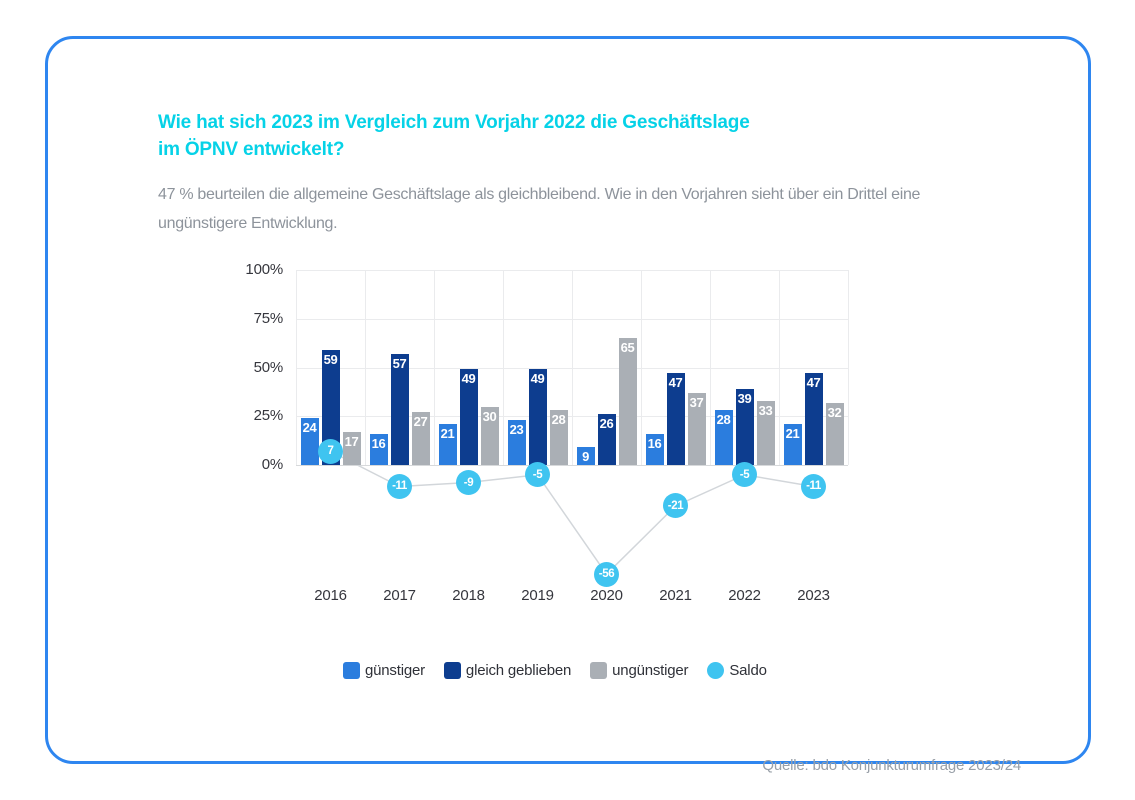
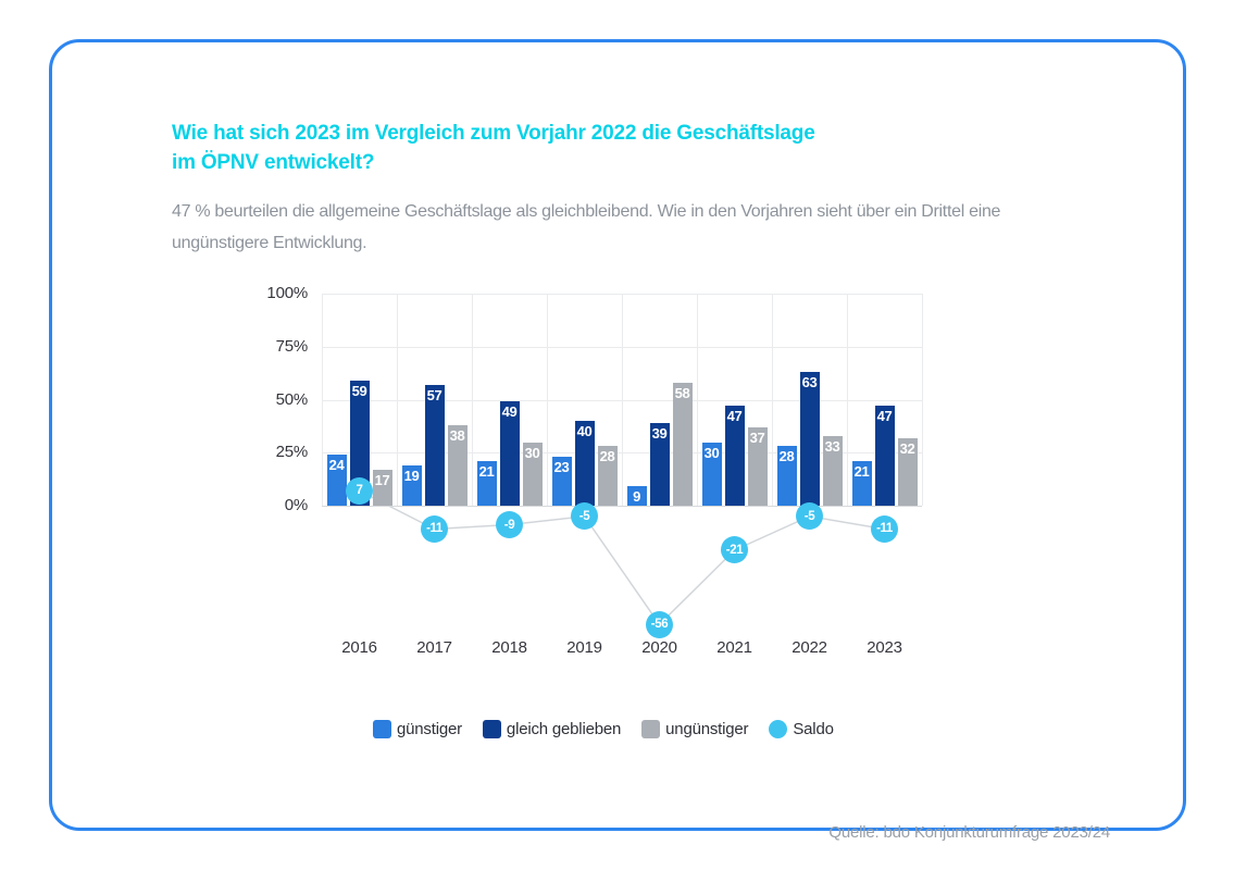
günstiger/2017: 16 -> 19
ungünstiger/2017: 27 -> 38
gleich geblieben/2019: 49 -> 40
gleich geblieben/2020: 26 -> 39
ungünstiger/2020: 65 -> 58
günstiger/2021: 16 -> 30
gleich geblieben/2022: 39 -> 63
